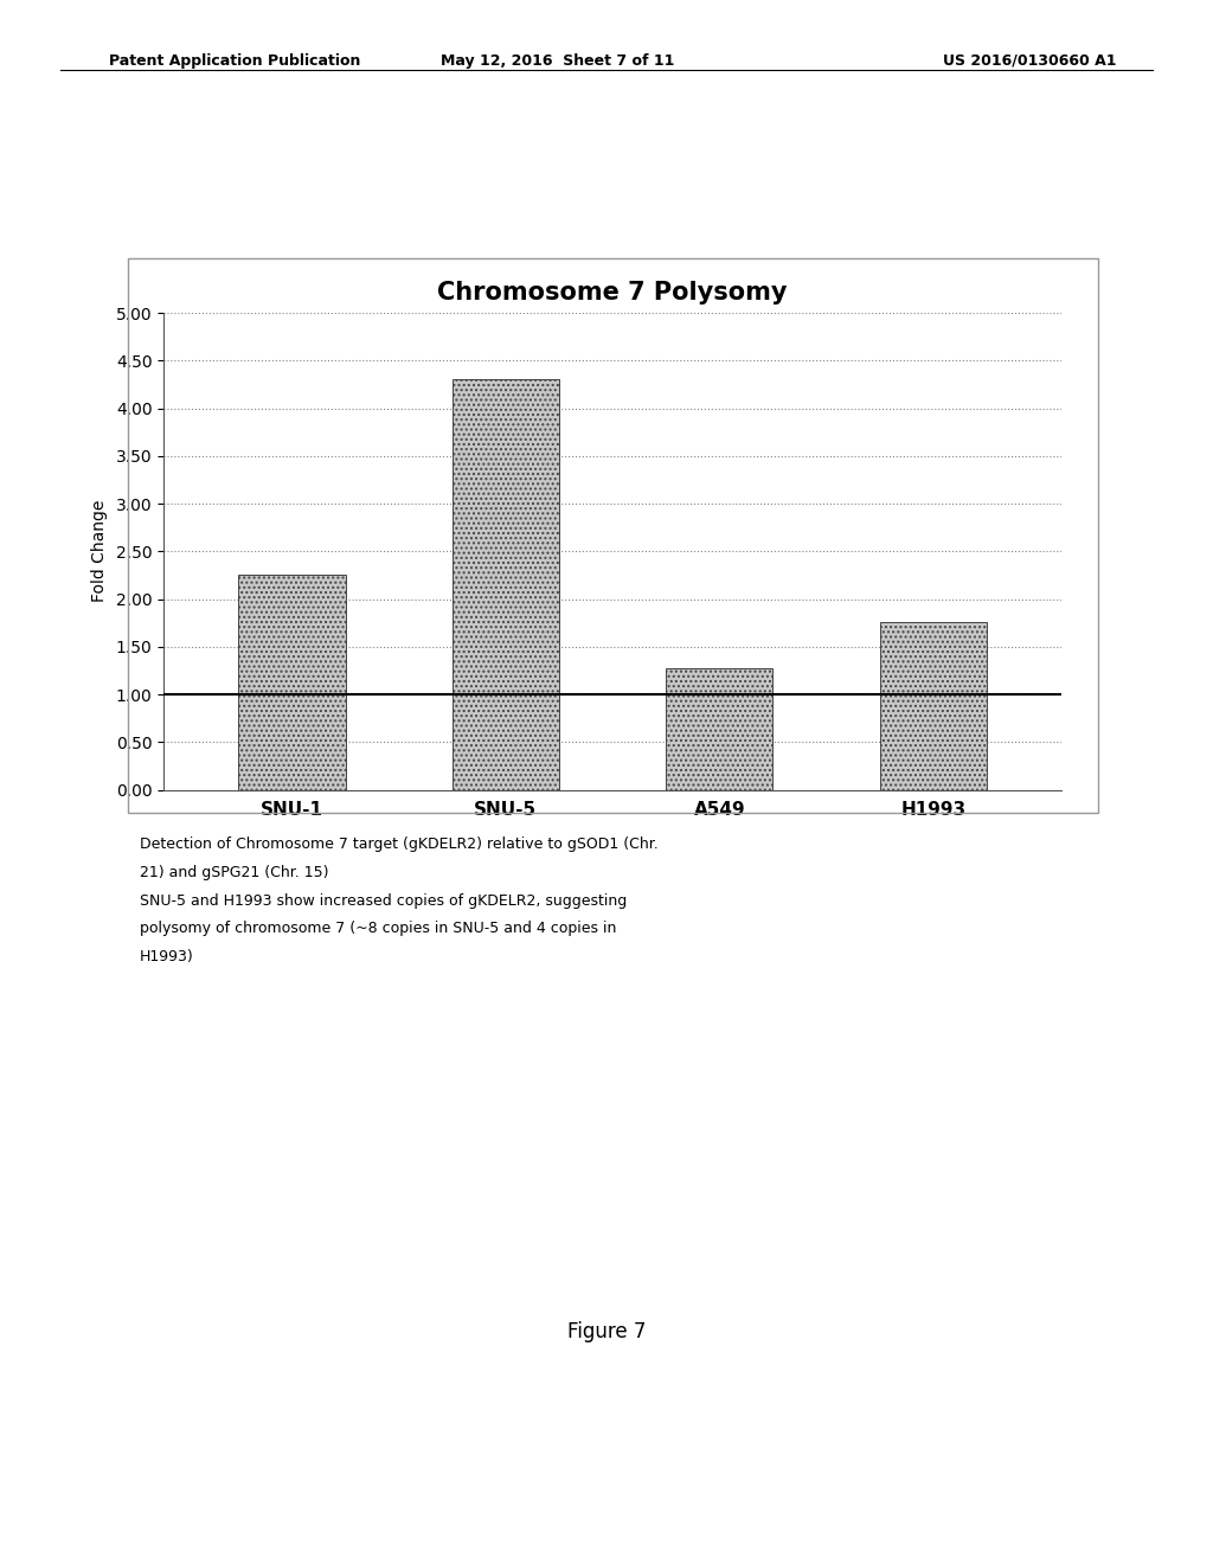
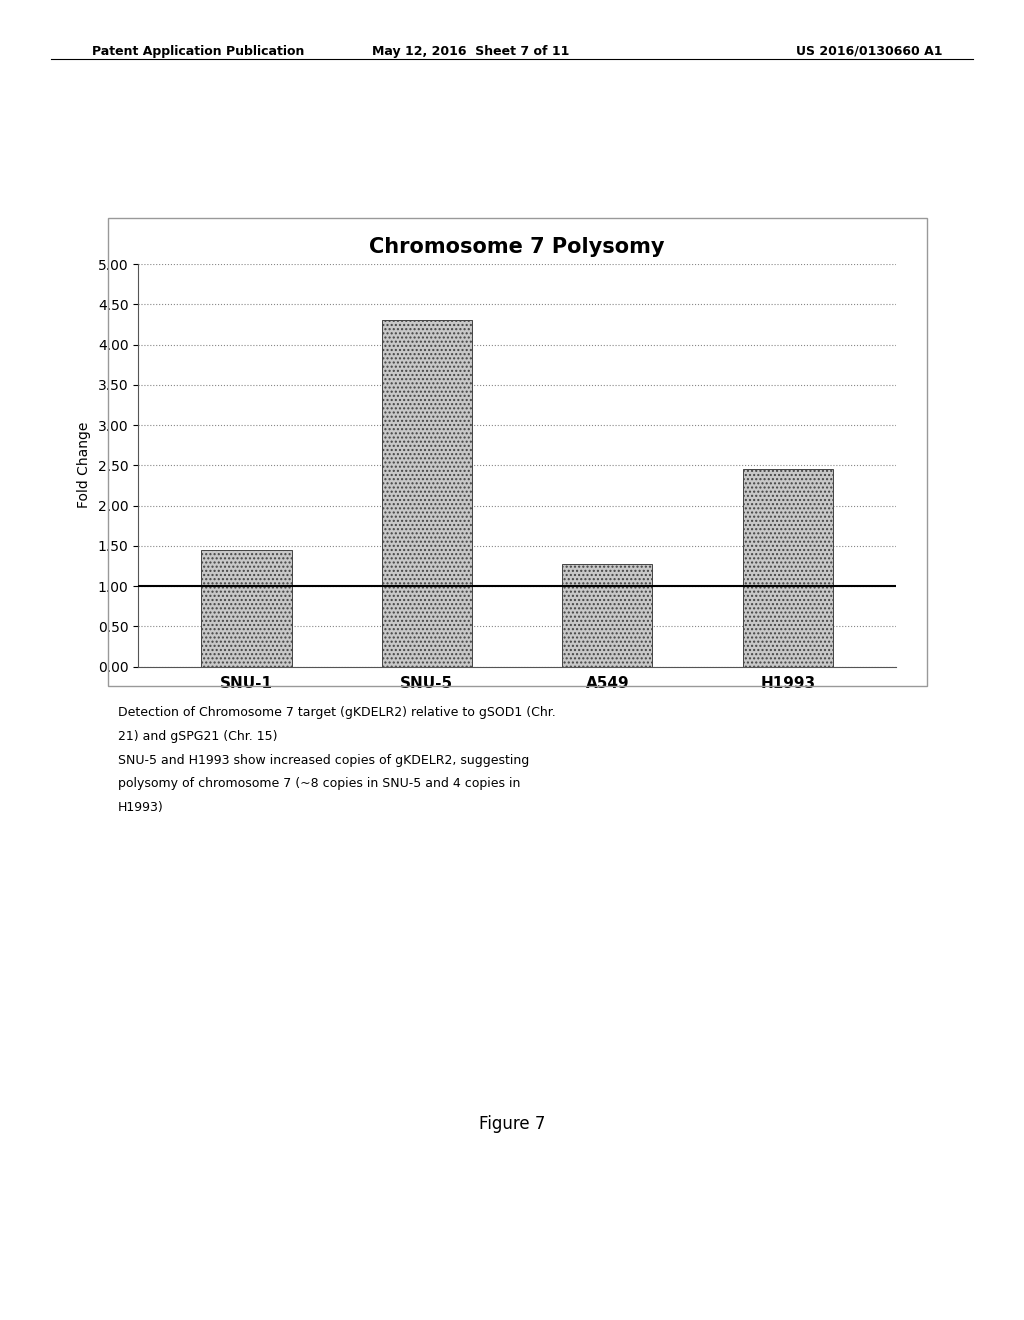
SNU-1: 2.26 -> 1.45
H1993: 1.76 -> 2.45
